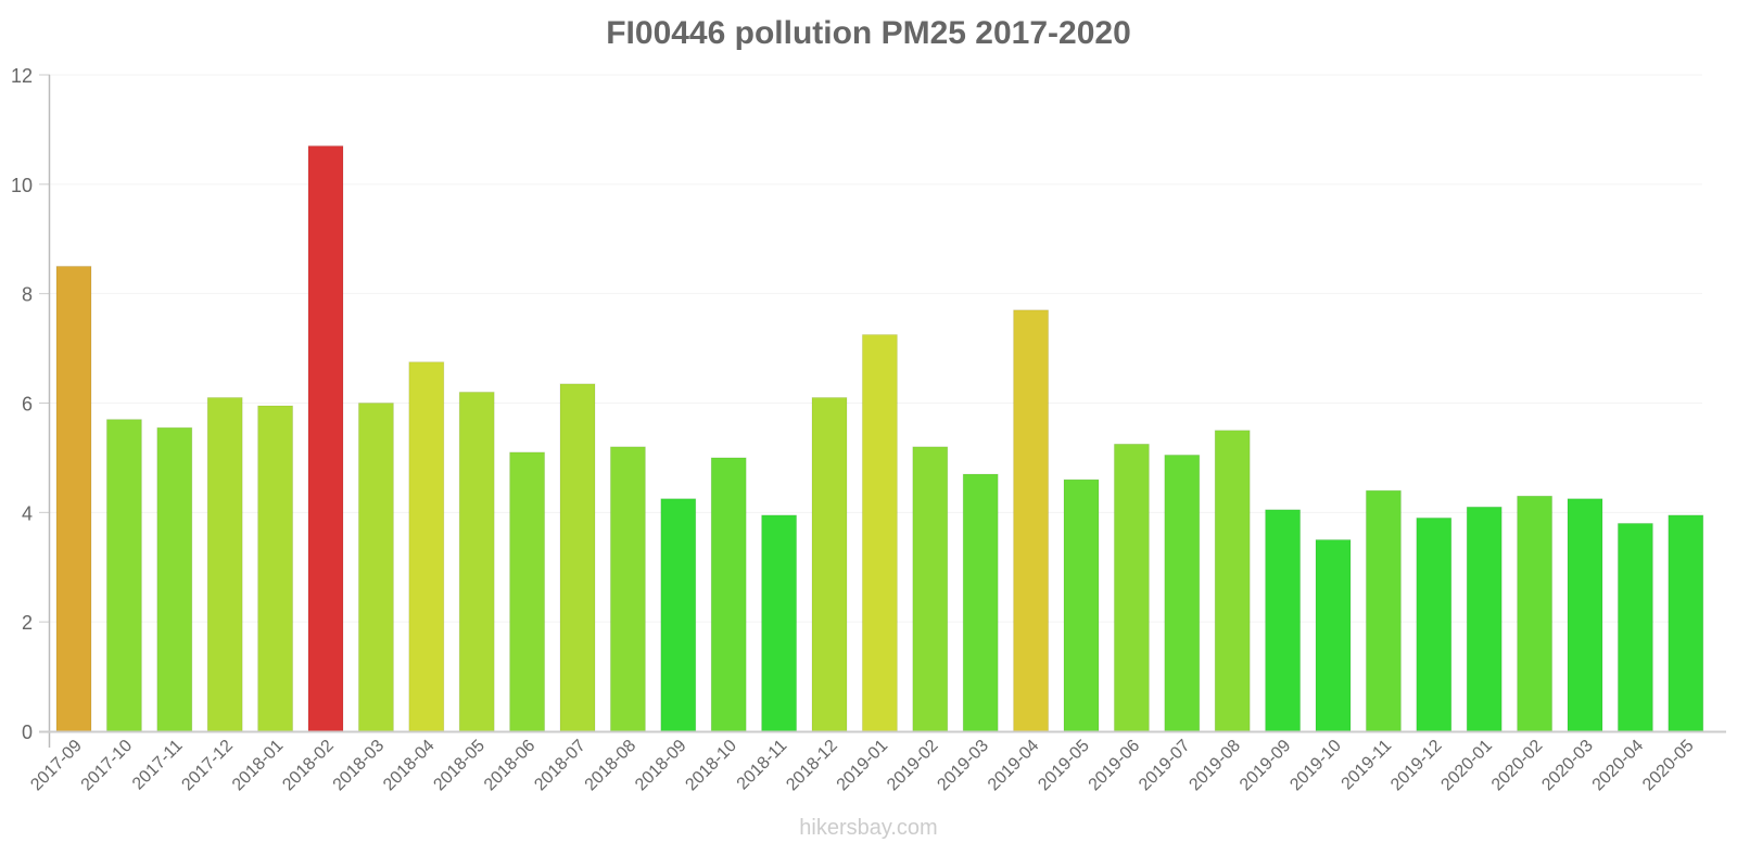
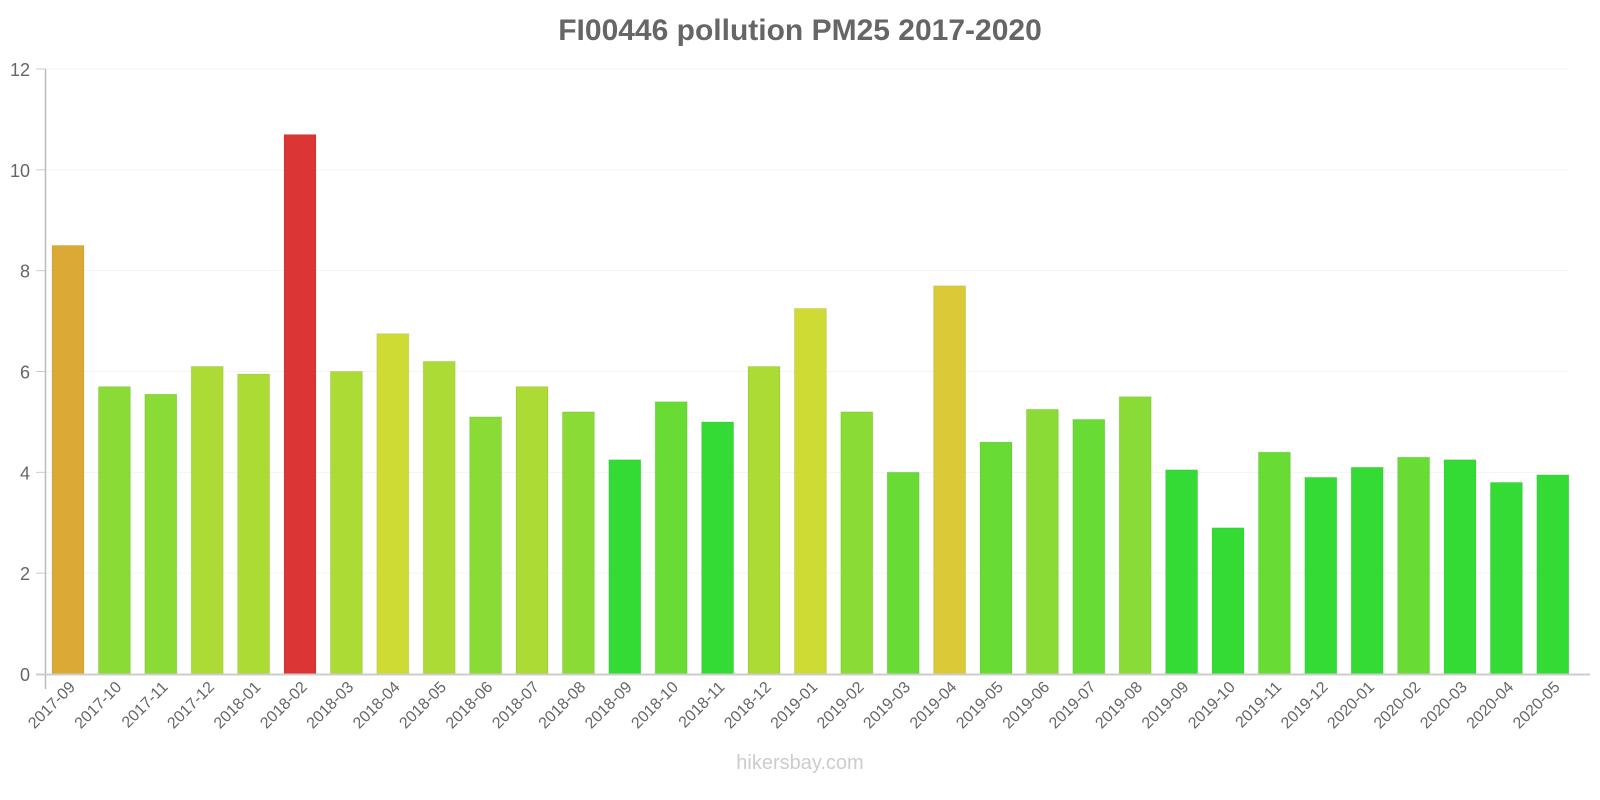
2018-07: 6.3 -> 5.7
2018-10: 5.0 -> 5.4
2018-11: 4.0 -> 5.0
2019-03: 4.7 -> 4.0
2019-10: 3.5 -> 2.9
